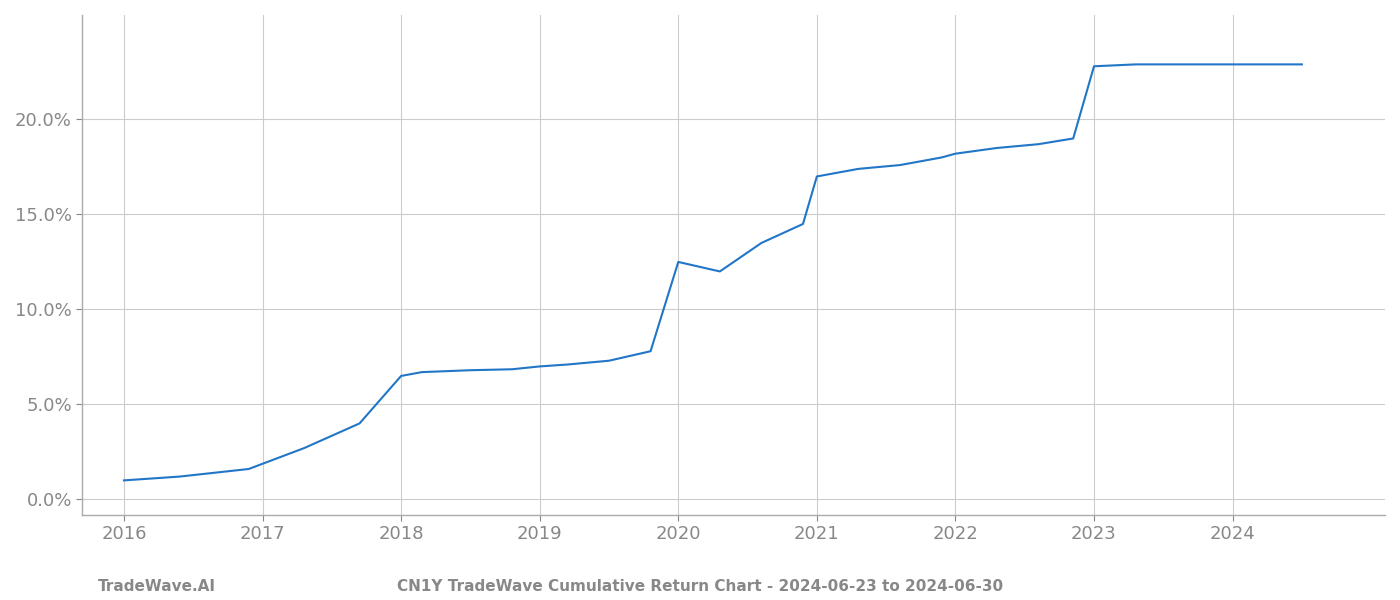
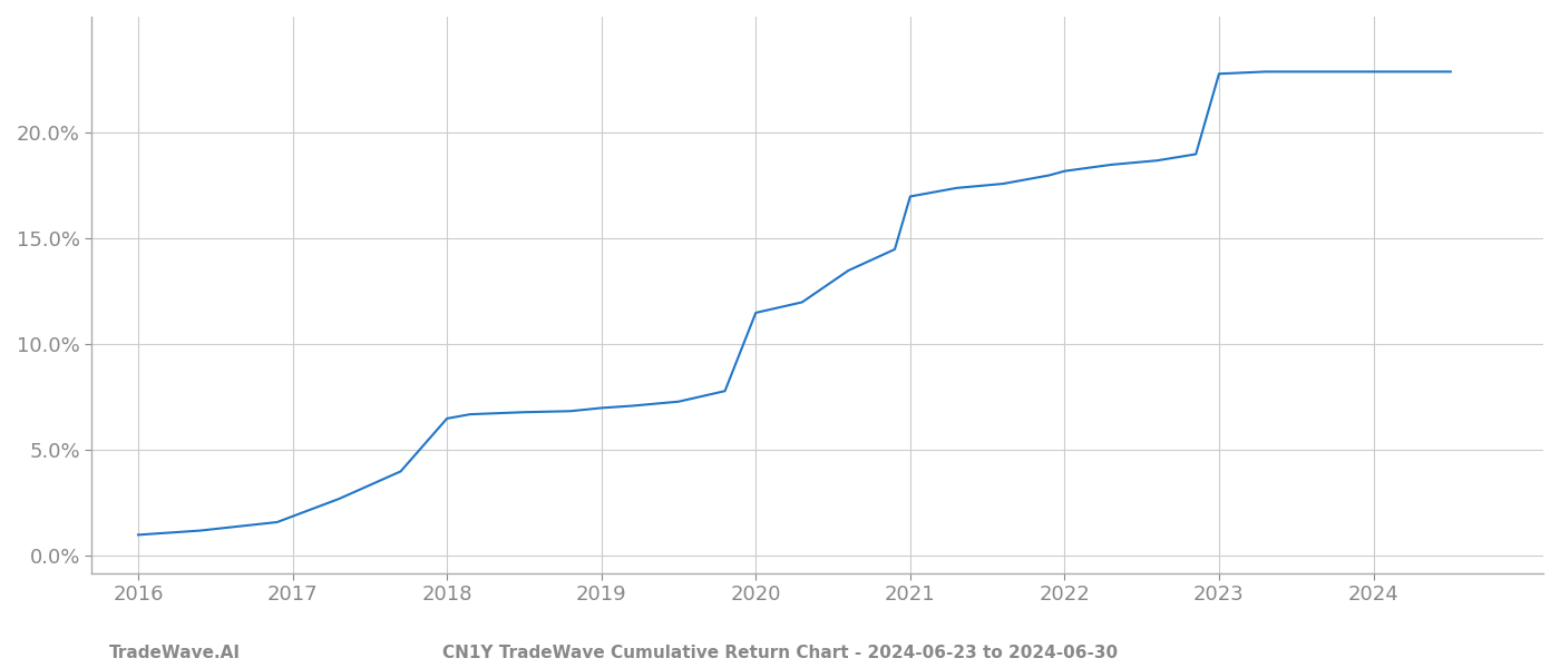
2020: 12.5% -> 11.5%
